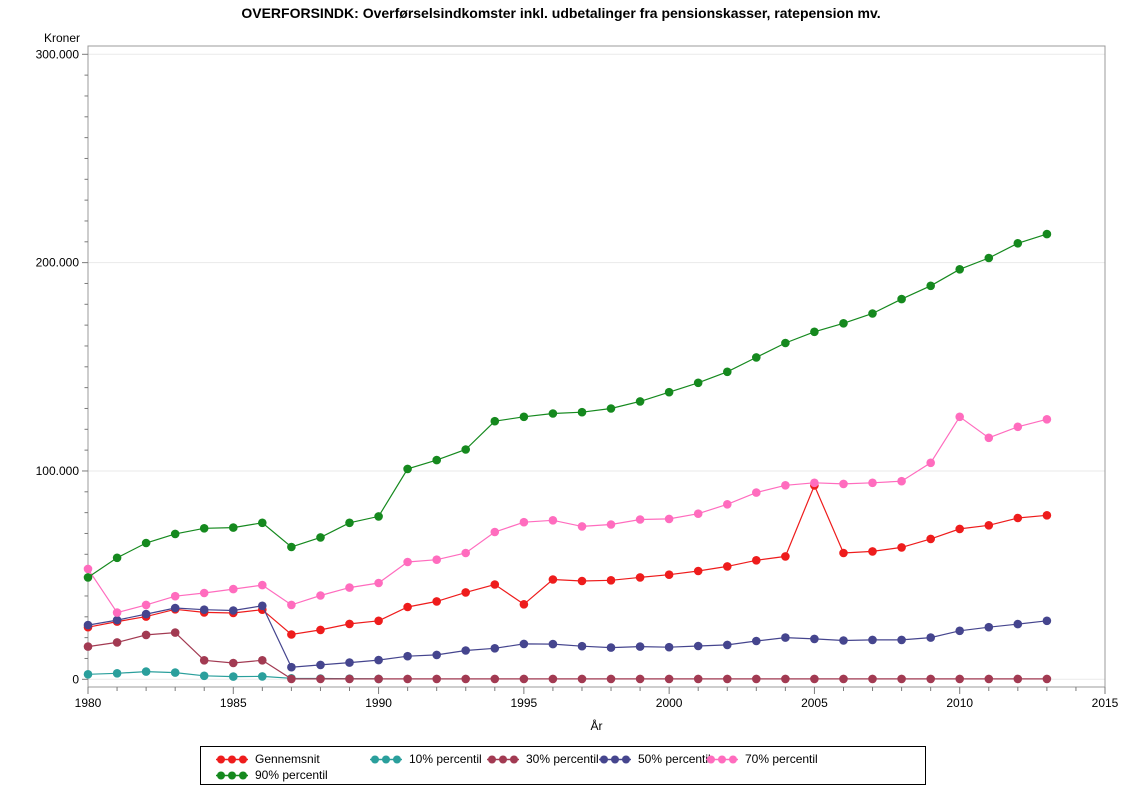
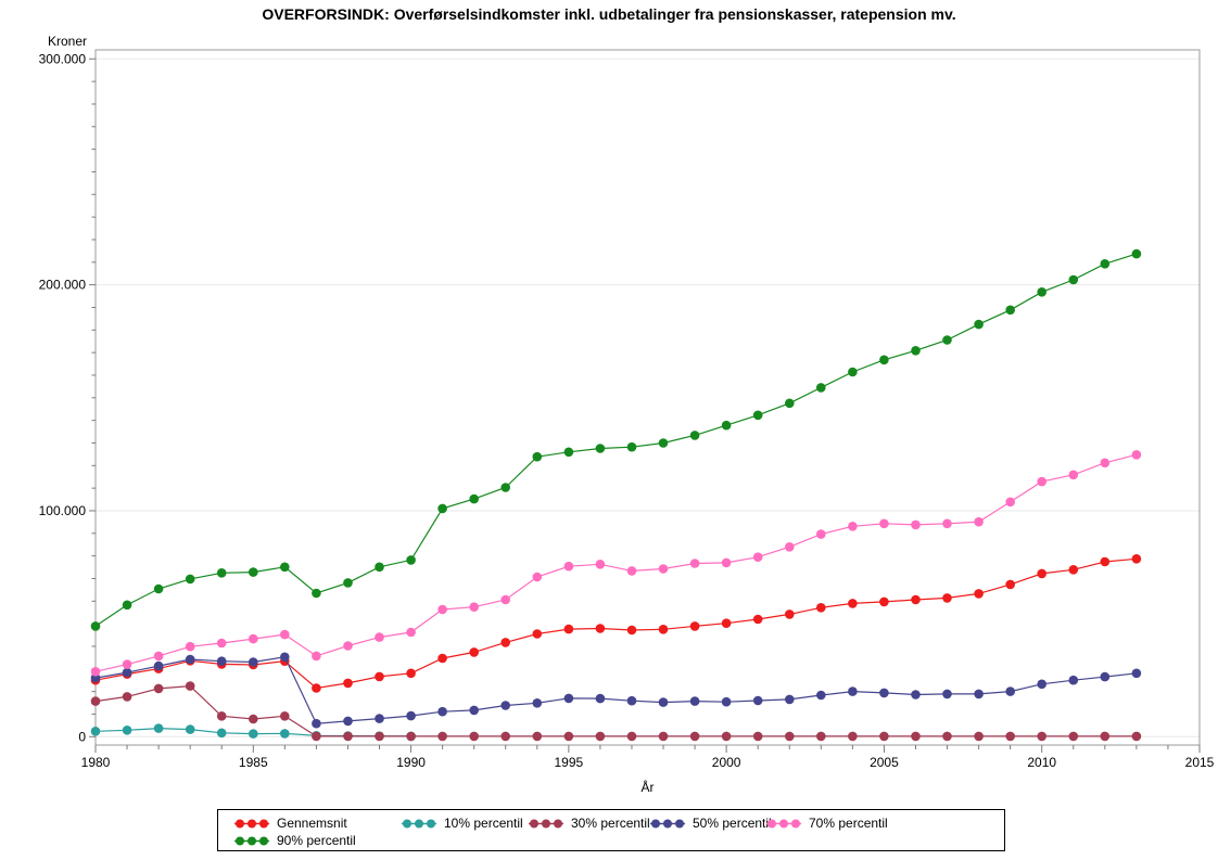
70% percentil/1980: 53000 -> 29000
Gennemsnit/1995: 36000 -> 48000
Gennemsnit/2005: 93000 -> 60000
70% percentil/2010: 126000 -> 113000
